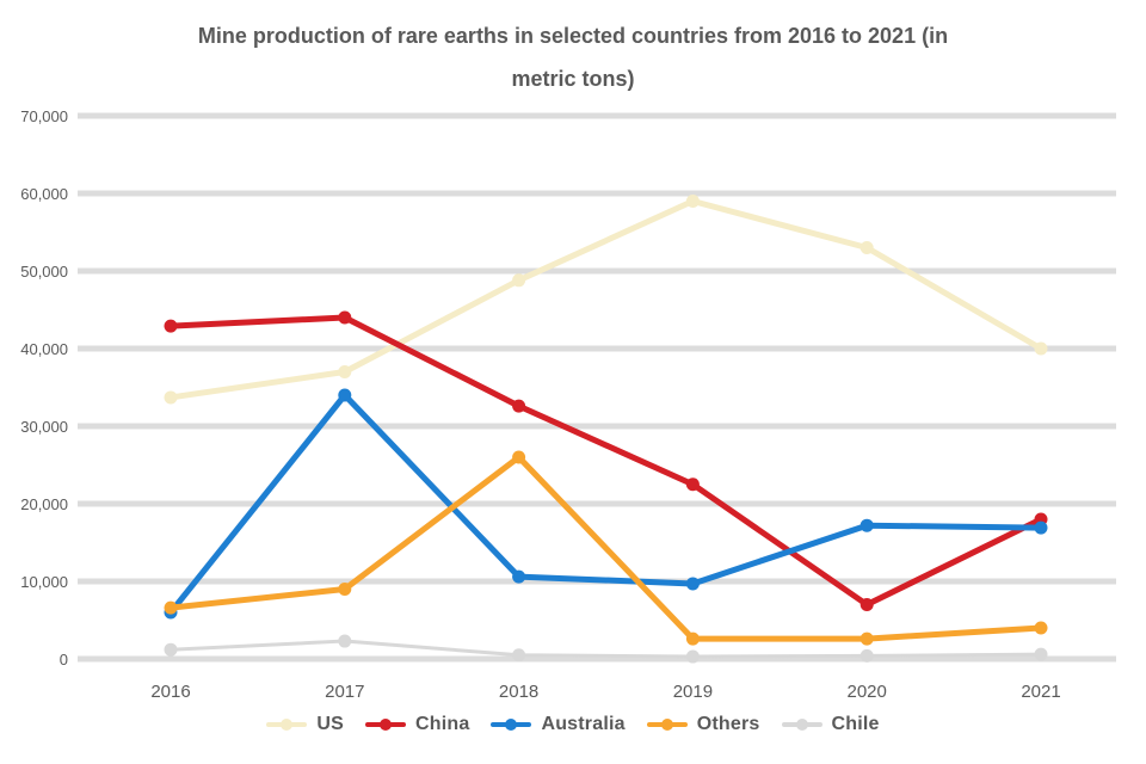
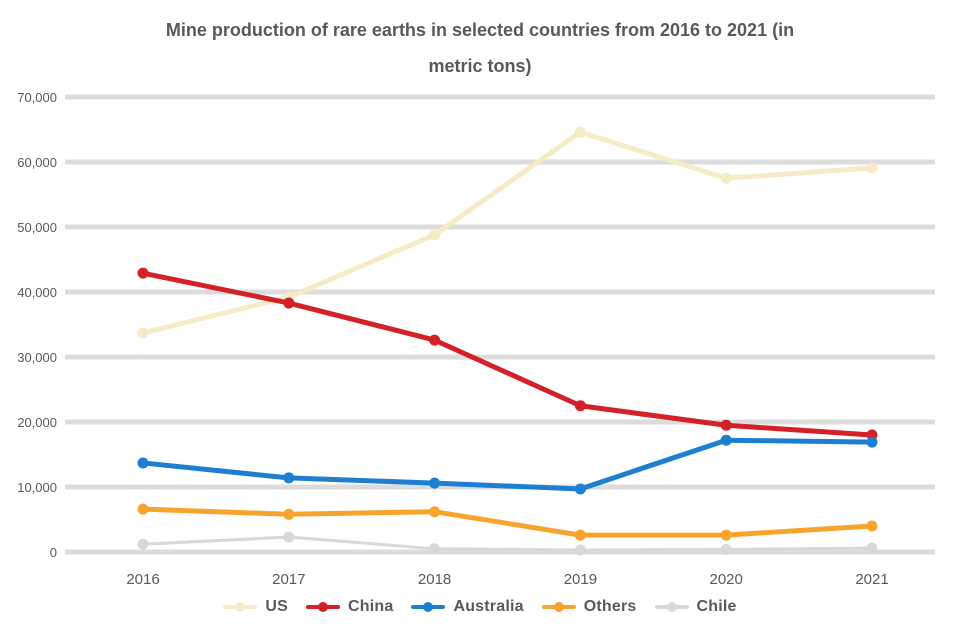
Australia/2016: 6000 -> 14000
US/2017: 37000 -> 39000
China/2017: 44000 -> 38000
Australia/2017: 34000 -> 11000
Others/2017: 9000 -> 6000
Others/2018: 26000 -> 6000
US/2019: 59000 -> 65000
US/2020: 53000 -> 58000
China/2020: 7000 -> 20000
US/2021: 40000 -> 59000
